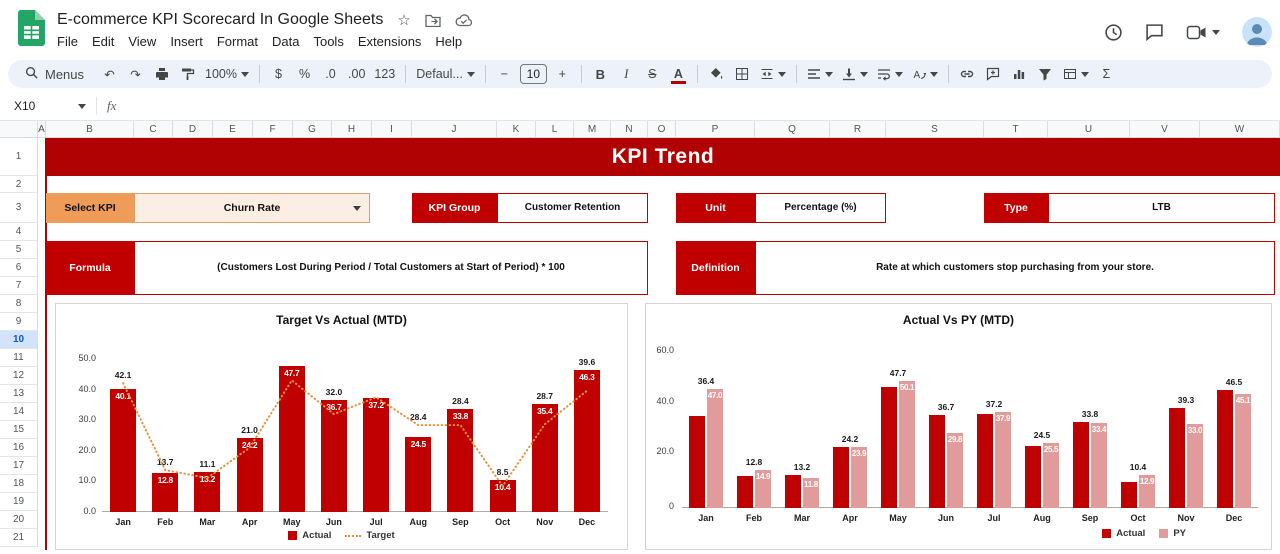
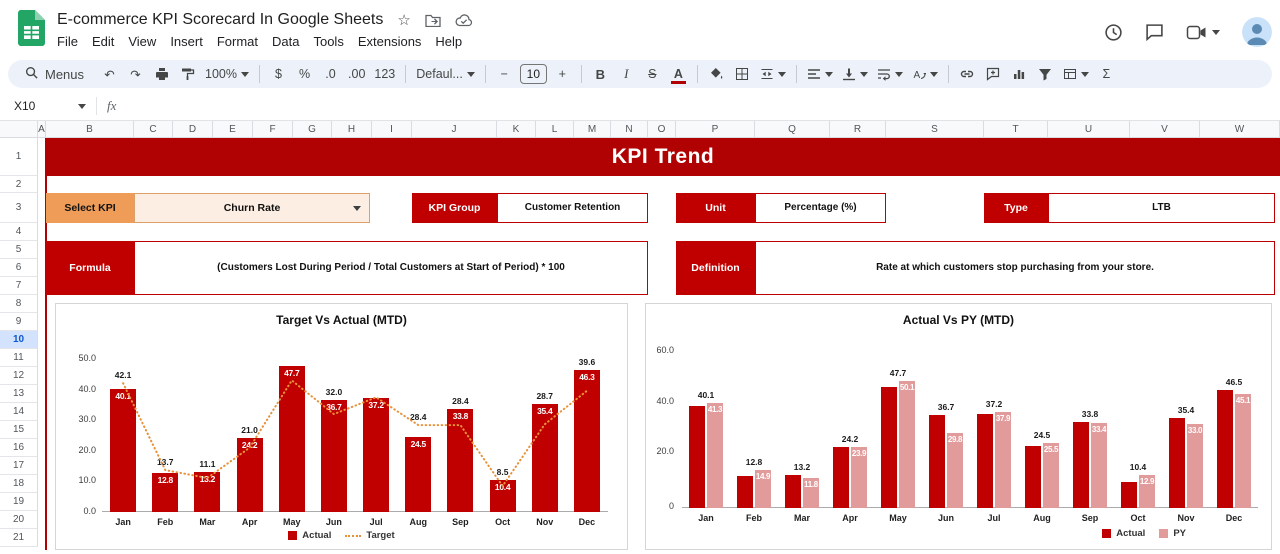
Actual Vs PY (MTD)/Actual/Jan: 36.4 -> 40.1
Actual Vs PY (MTD)/PY/Jan: 47.0 -> 41.3
Actual Vs PY (MTD)/Actual/Nov: 39.3 -> 35.4
